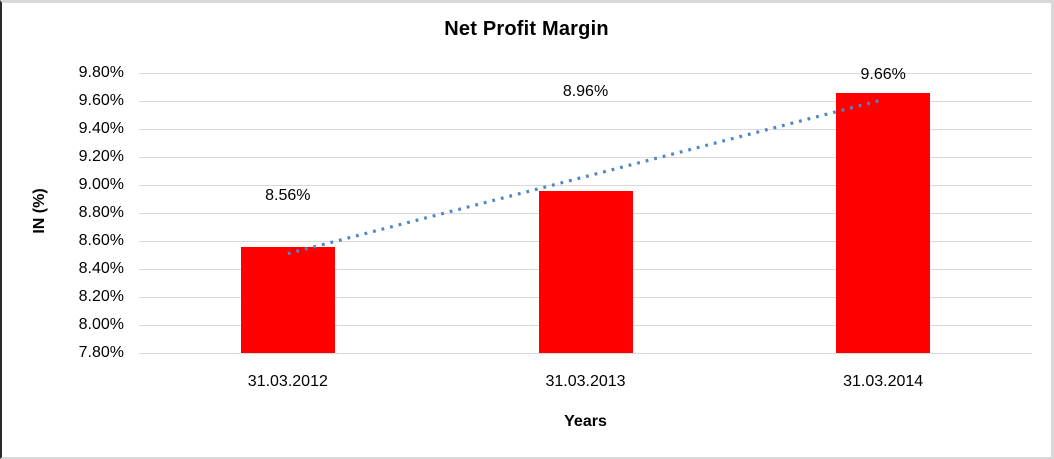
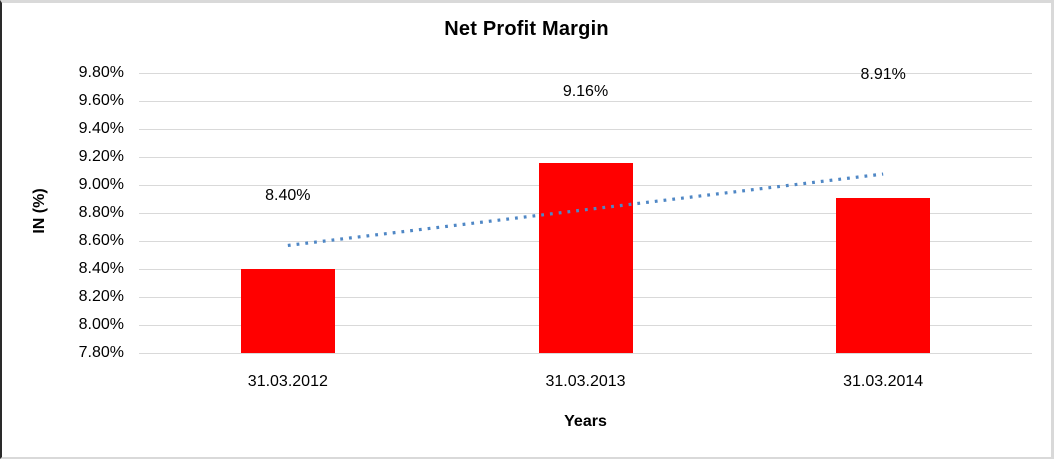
31.03.2012: 8.56% -> 8.40%
31.03.2013: 8.96% -> 9.16%
31.03.2014: 9.66% -> 8.91%
